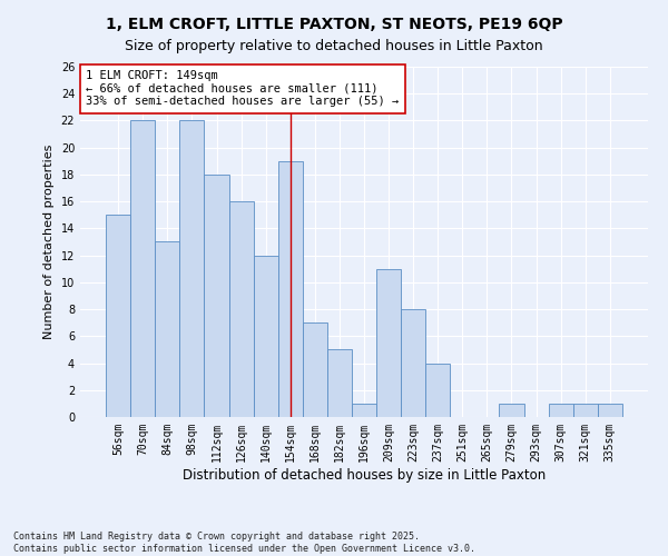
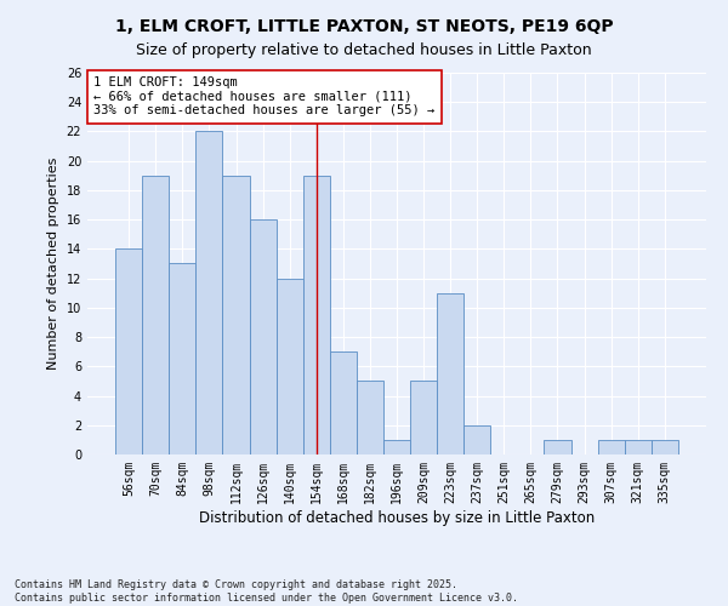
56sqm: 15 -> 14
70sqm: 22 -> 19
112sqm: 18 -> 19
209sqm: 11 -> 5
223sqm: 8 -> 11
237sqm: 4 -> 2
